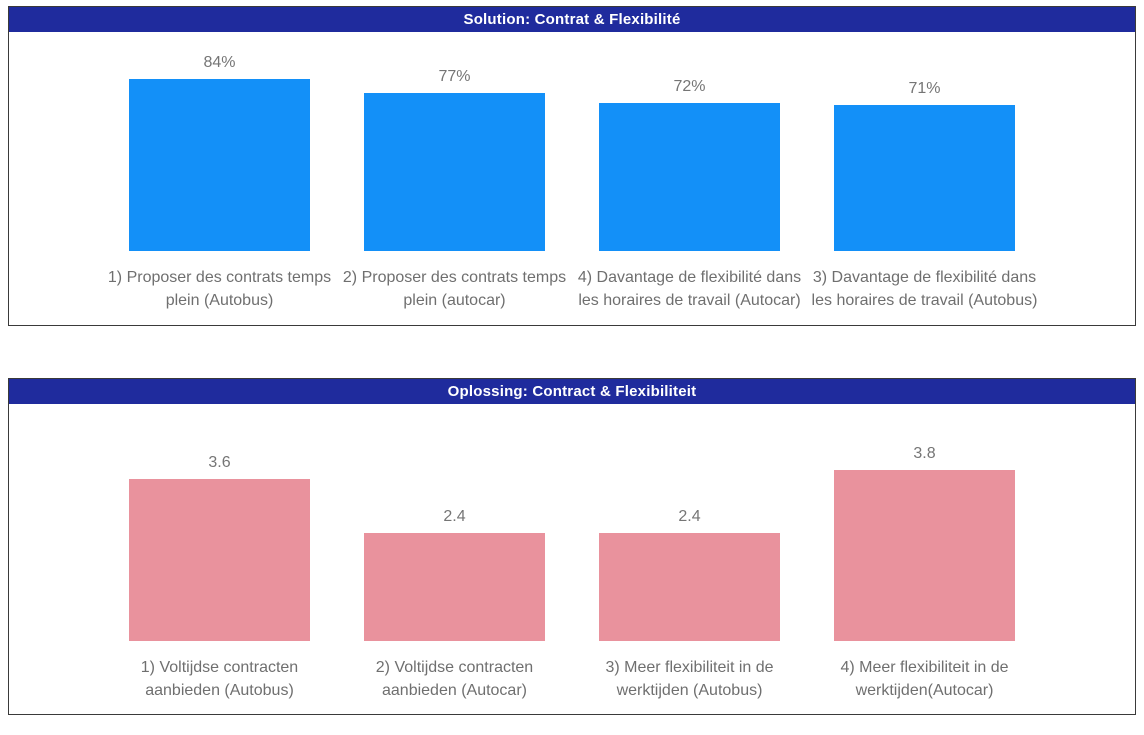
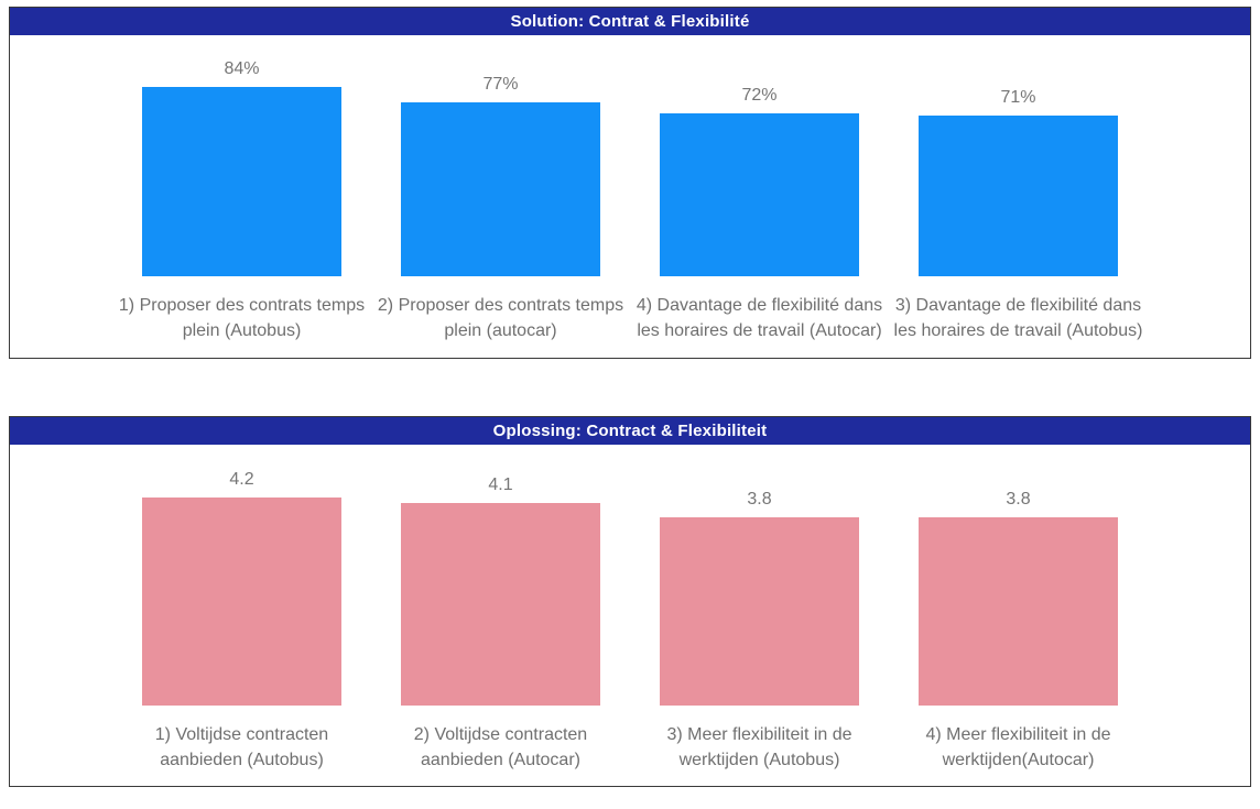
Oplossing: Contract & Flexibiliteit/1) Voltijdse contracten aanbieden (Autobus): 3.6 -> 4.2
Oplossing: Contract & Flexibiliteit/2) Voltijdse contracten aanbieden (Autocar): 2.4 -> 4.1
Oplossing: Contract & Flexibiliteit/3) Meer flexibiliteit in de werktijden (Autobus): 2.4 -> 3.8
